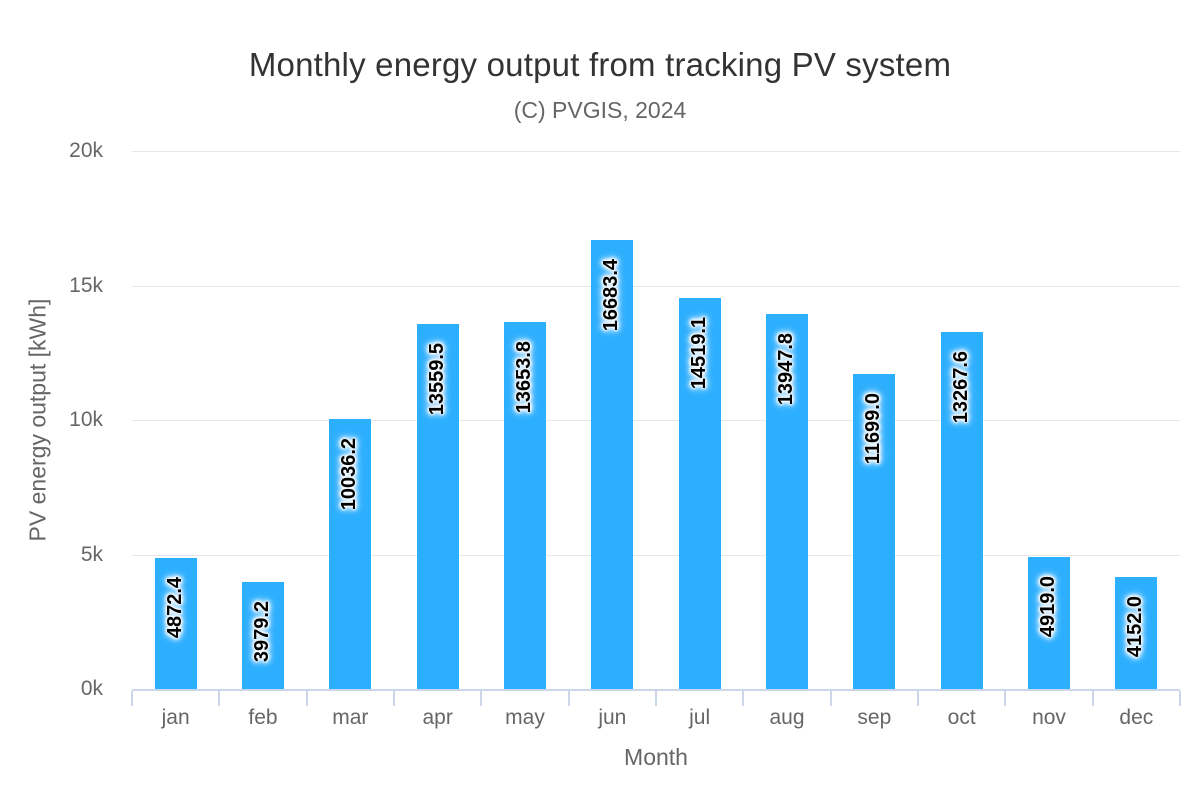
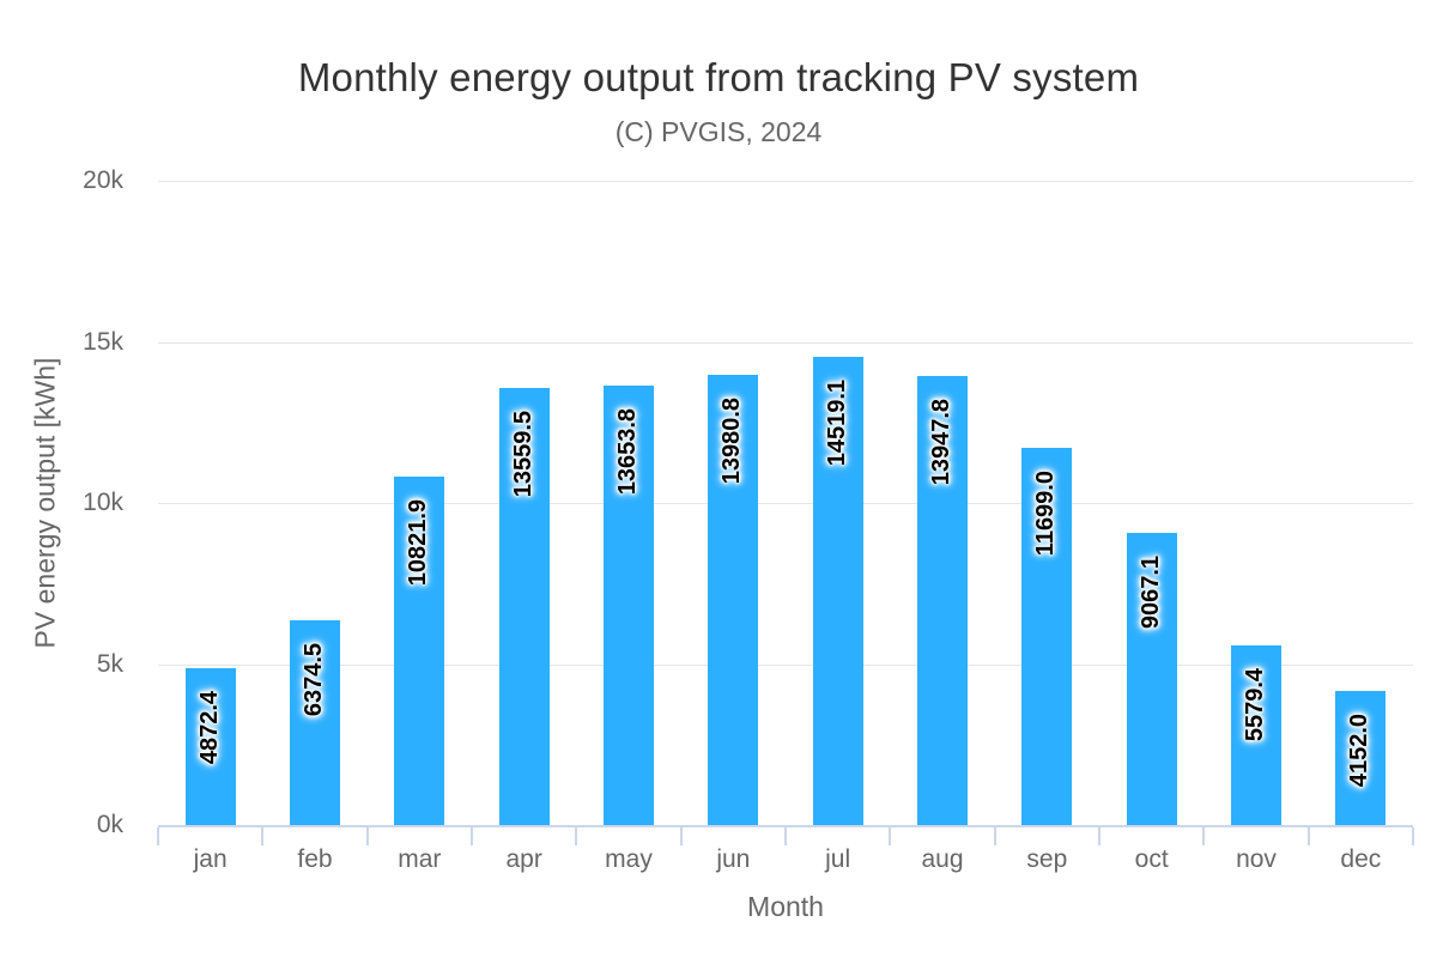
feb: 3979.2 -> 6374.5
mar: 10036.2 -> 10821.9
jun: 16683.4 -> 13980.8
oct: 13267.6 -> 9067.1
nov: 4919.0 -> 5579.4
